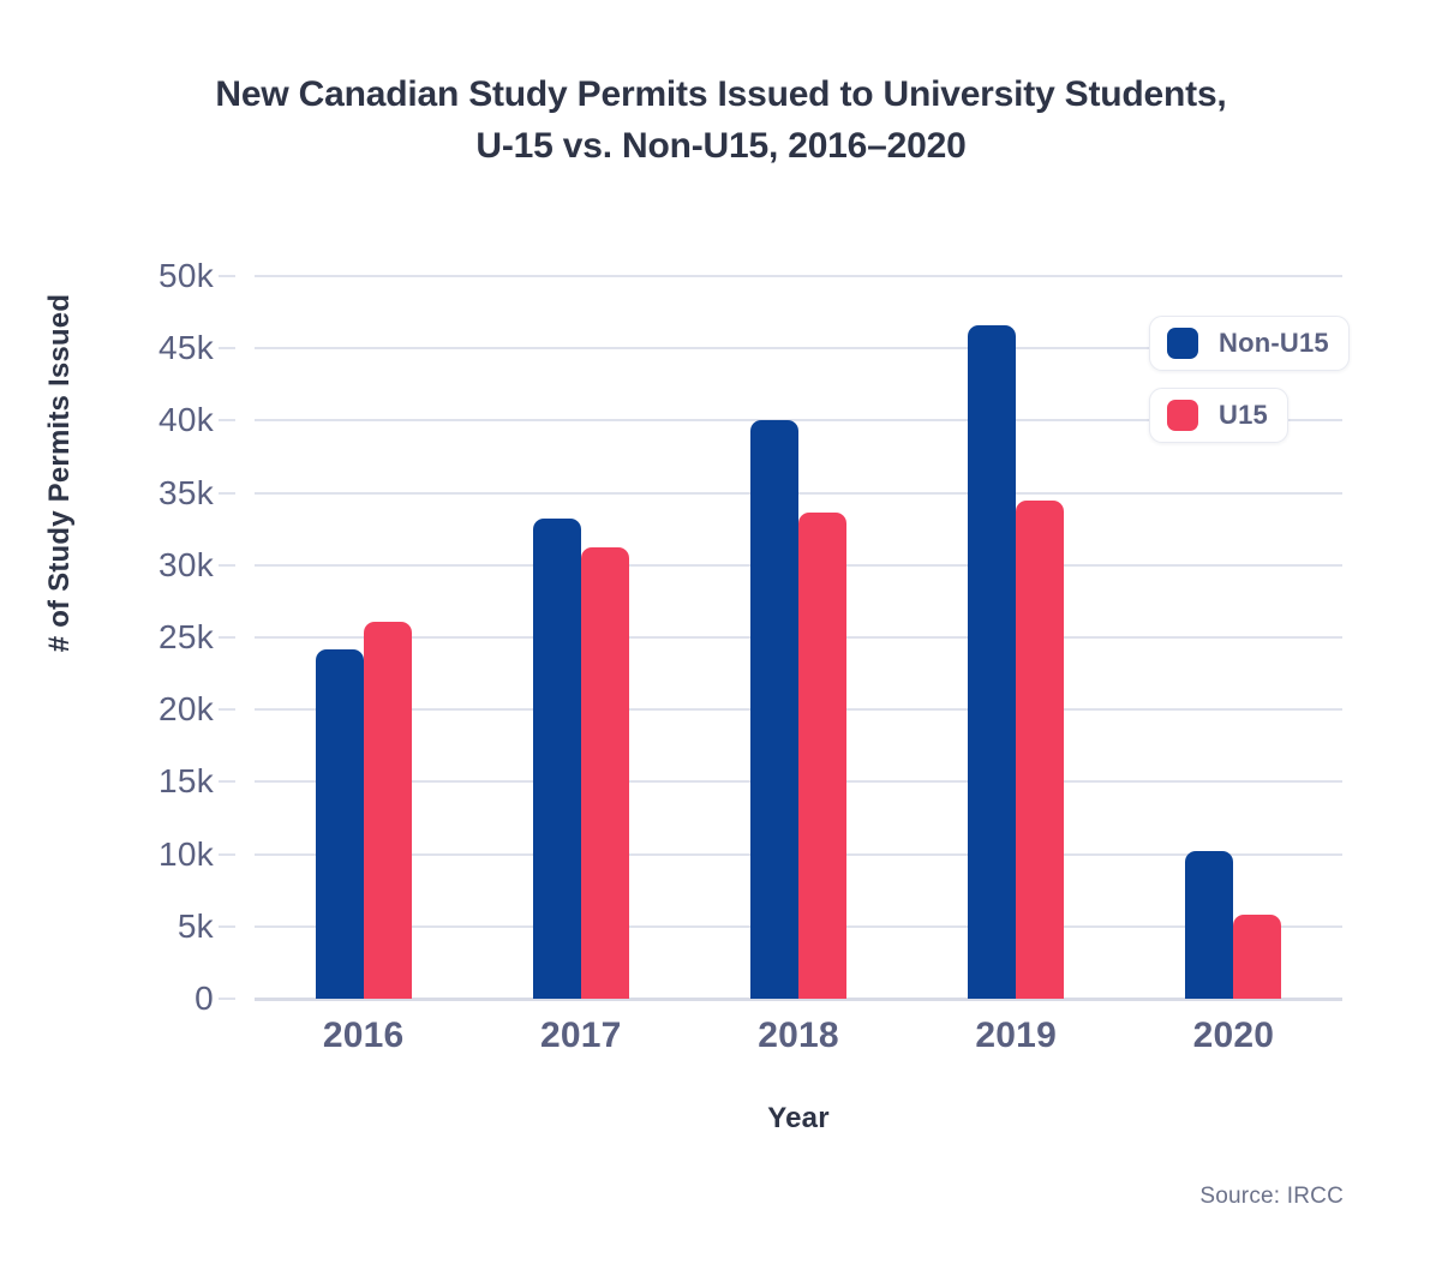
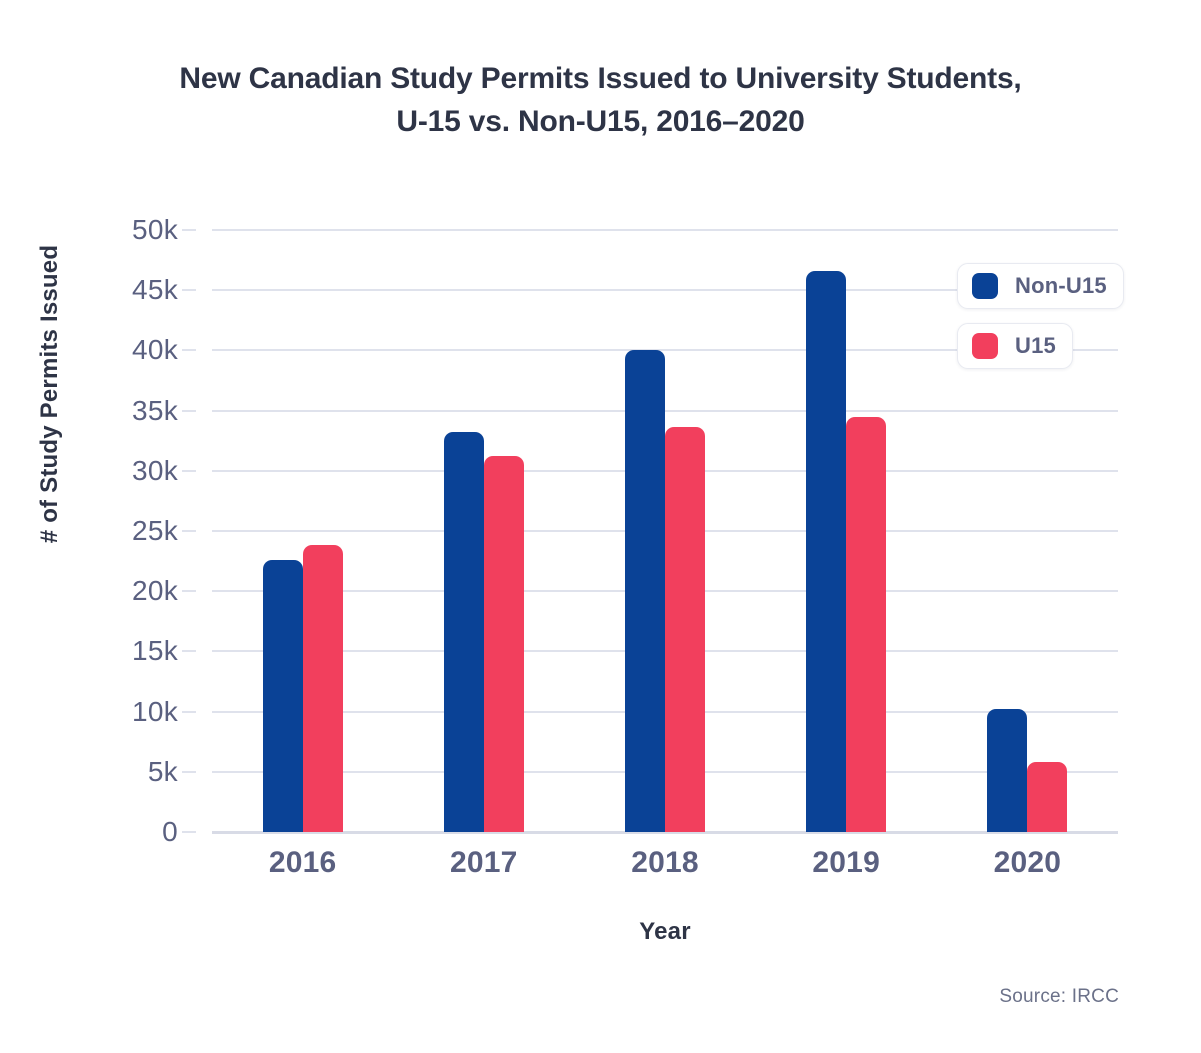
Non-U15/2016: 24.2k -> 22.6k
U15/2016: 26.1k -> 23.8k
